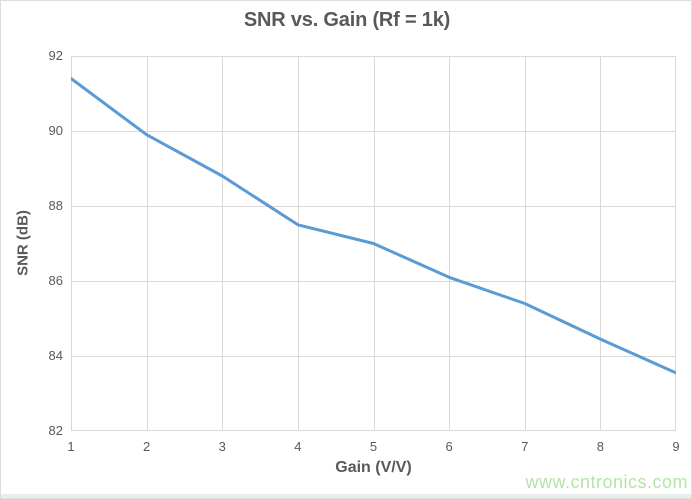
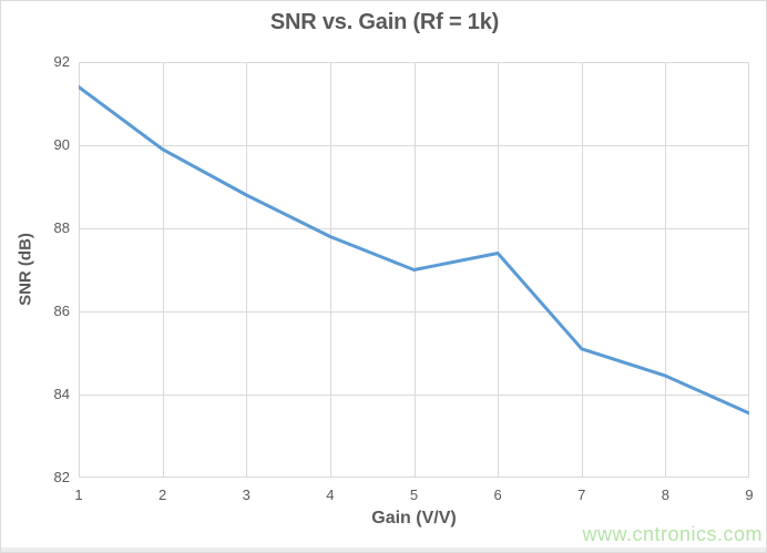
4: 87.5 -> 87.8
6: 86.1 -> 87.4
7: 85.4 -> 85.1
